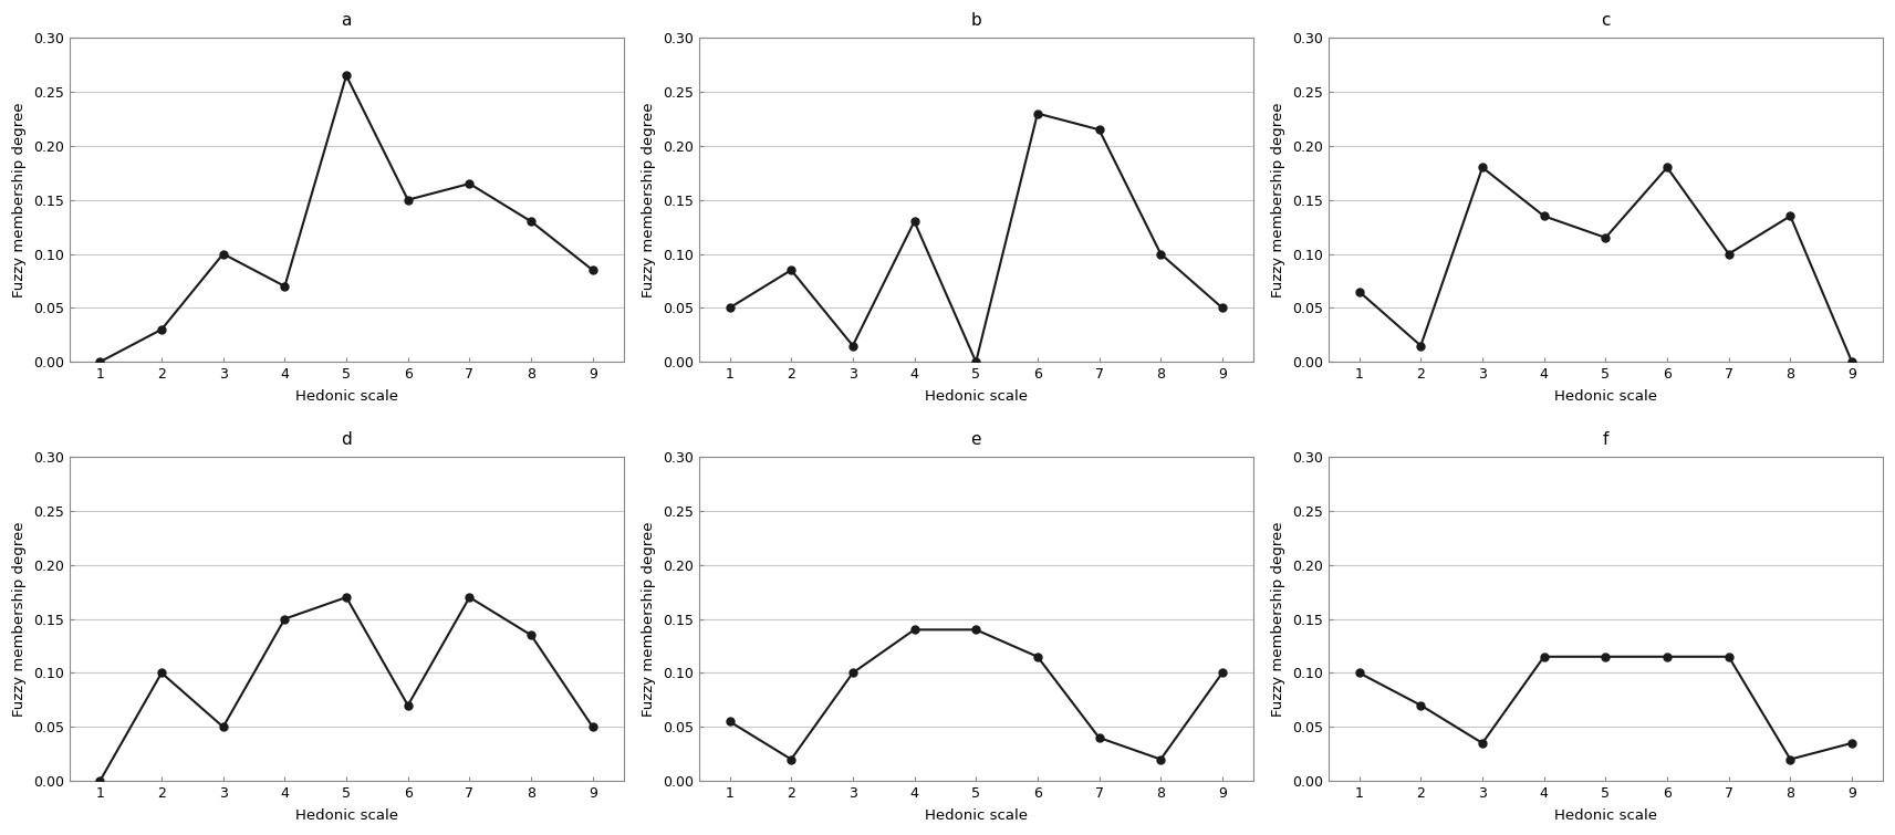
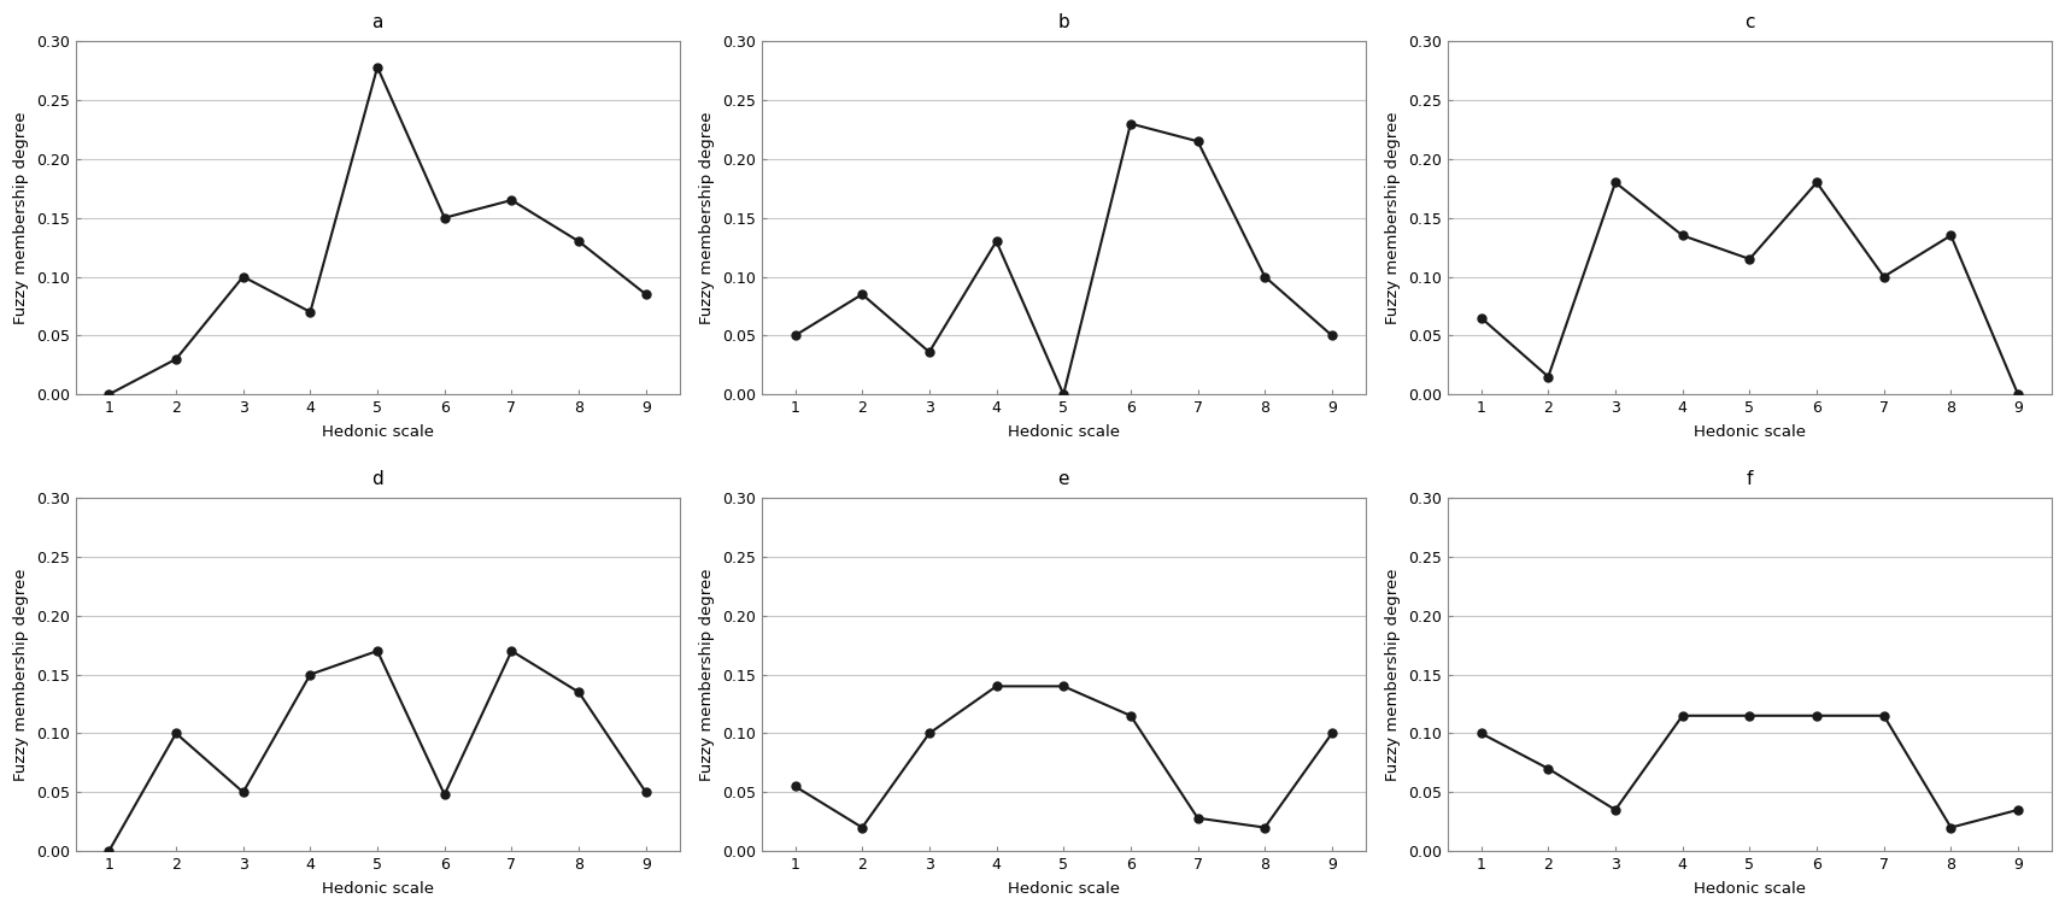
a/5: 0.265 -> 0.278
b/3: 0.015 -> 0.036
d/6: 0.070 -> 0.048
e/7: 0.040 -> 0.028
